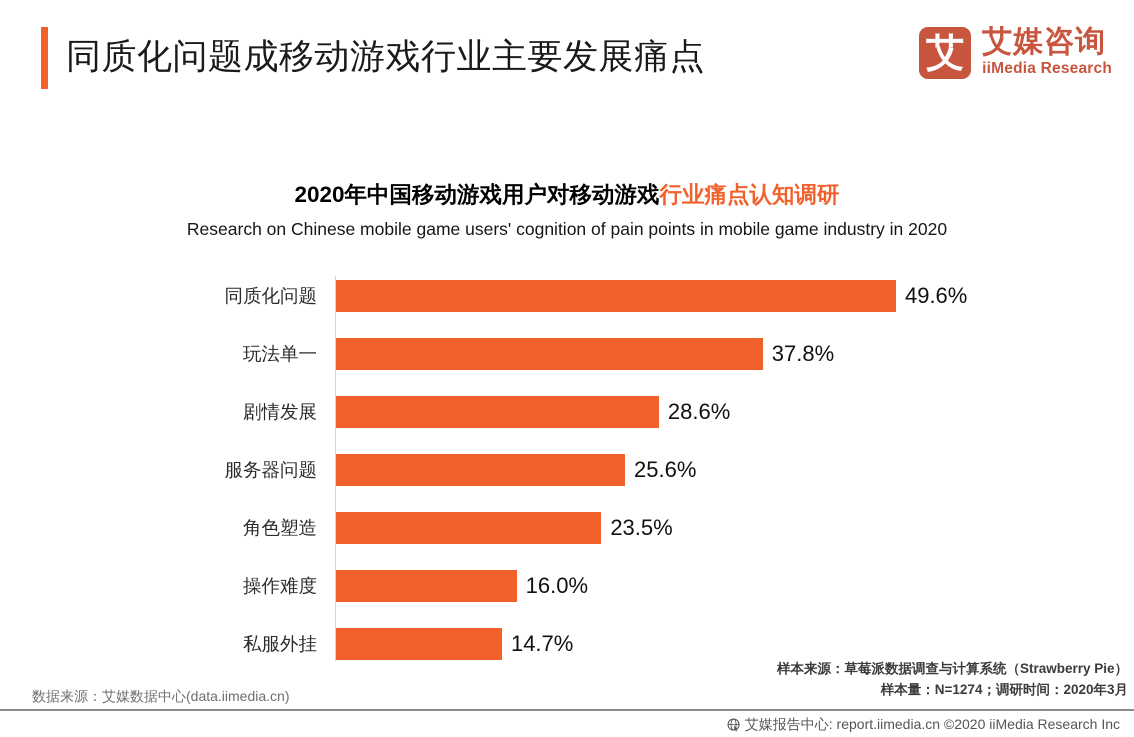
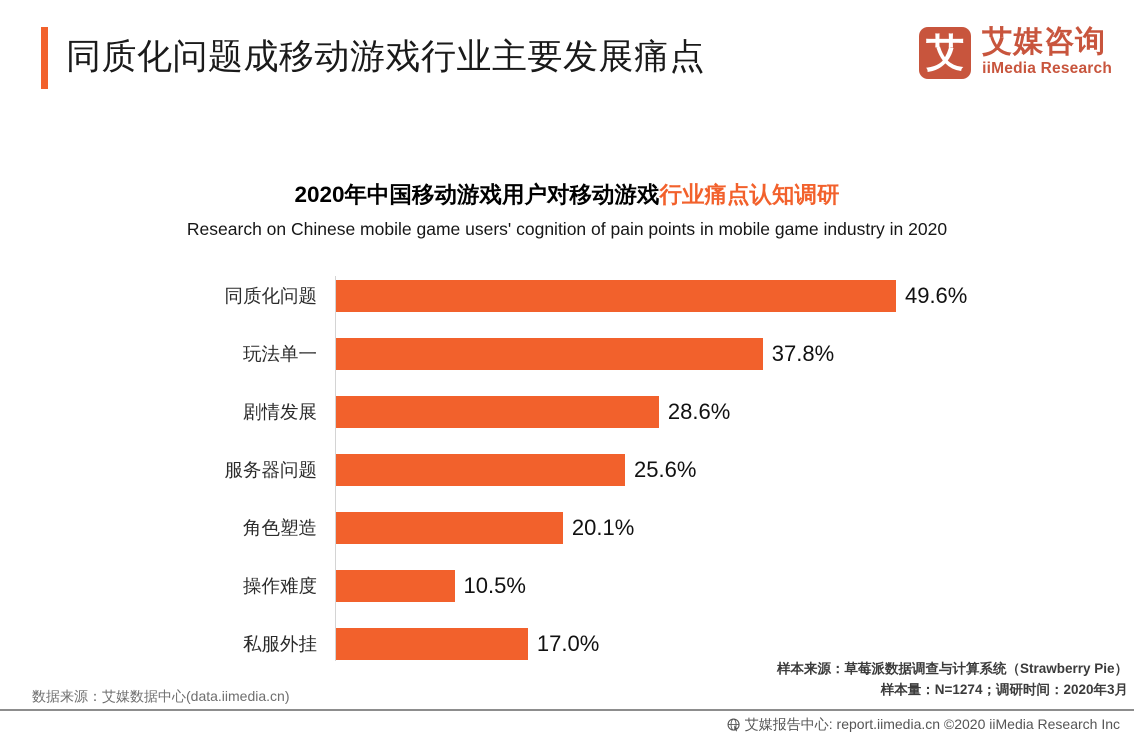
角色塑造: 23.5% -> 20.1%
操作难度: 16.0% -> 10.5%
私服外挂: 14.7% -> 17.0%
